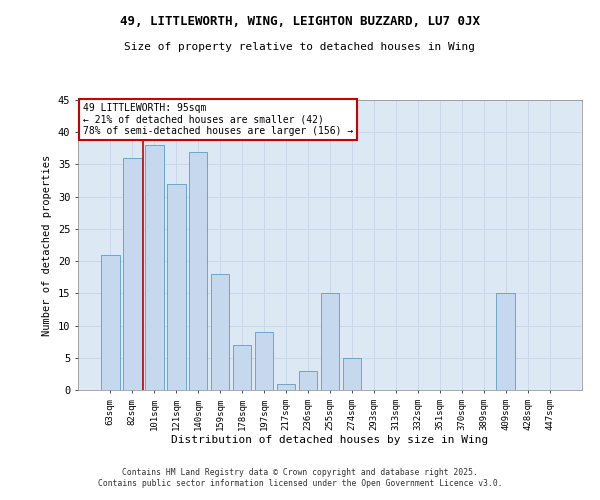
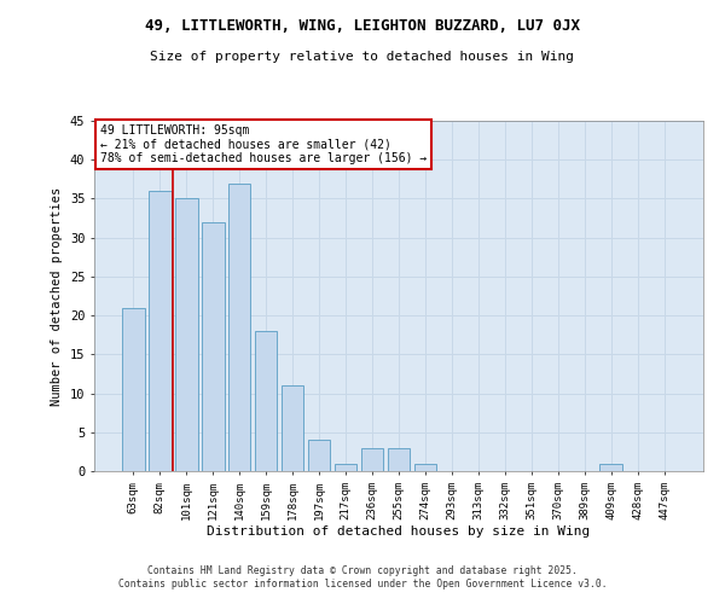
101sqm: 38 -> 35
178sqm: 7 -> 11
197sqm: 9 -> 4
255sqm: 15 -> 3
274sqm: 5 -> 1
409sqm: 15 -> 1
